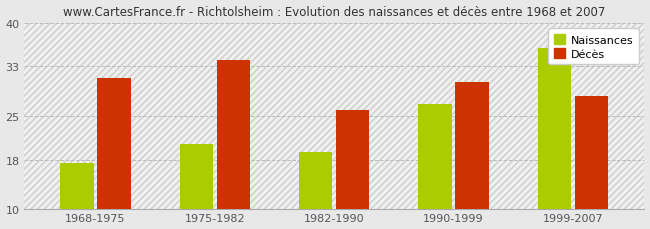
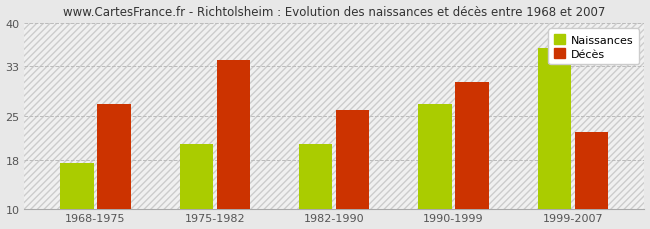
Décès/1968-1975: 31.2 -> 27.0
Naissances/1982-1990: 19.2 -> 20.5
Décès/1999-2007: 28.2 -> 22.5
